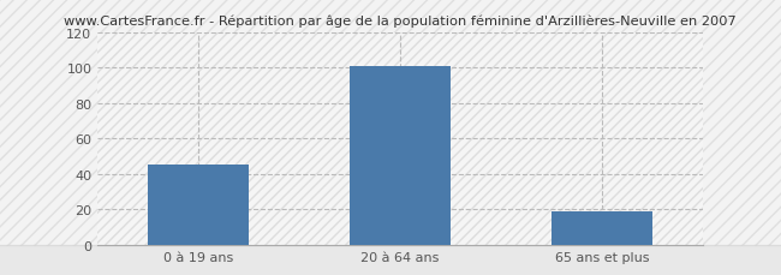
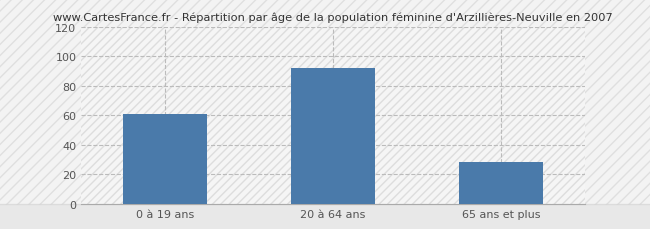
0 à 19 ans: 45 -> 61
20 à 64 ans: 101 -> 92
65 ans et plus: 19 -> 28
